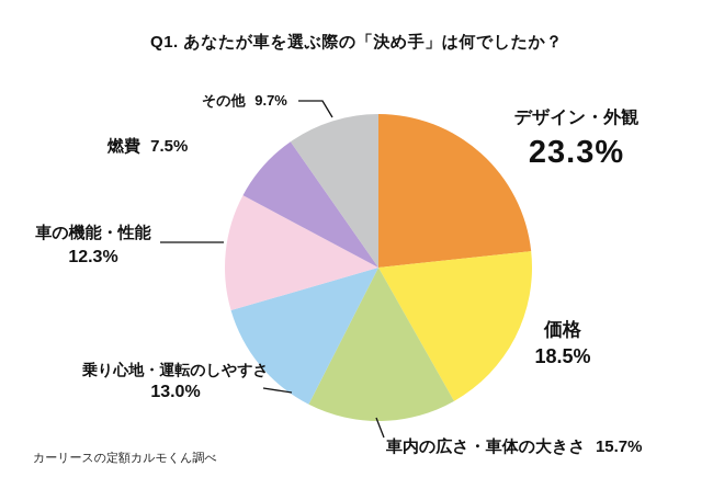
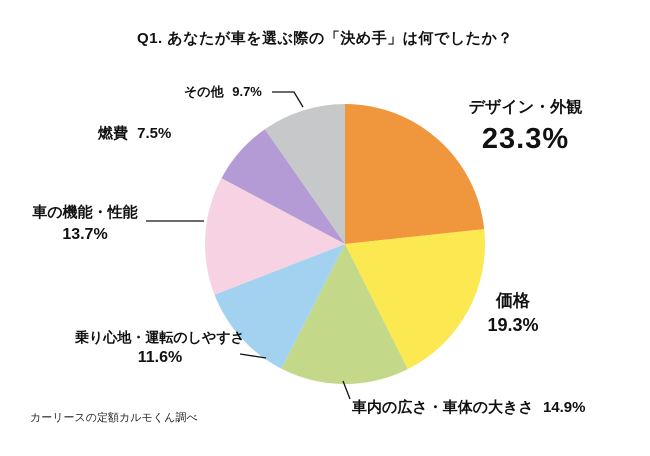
価格: 18.5% -> 19.3%
車内の広さ・車体の大きさ: 15.7% -> 14.9%
乗り心地・運転のしやすさ: 13.0% -> 11.6%
車の機能・性能: 12.3% -> 13.7%
